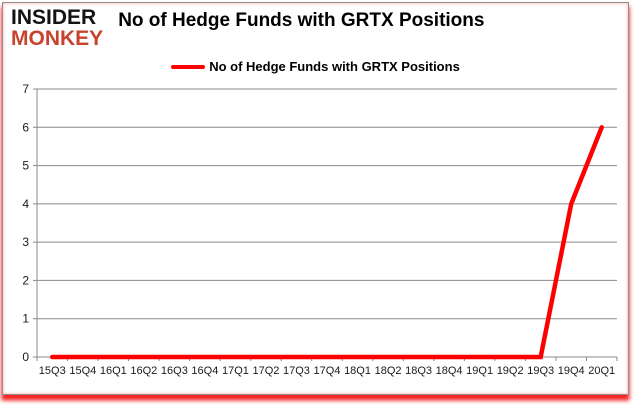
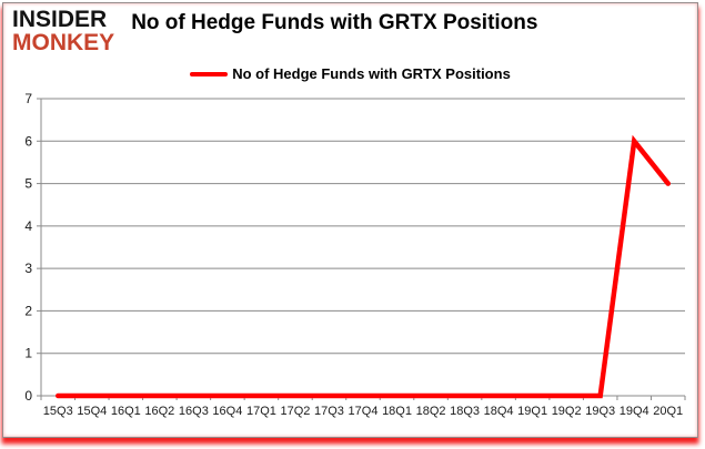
19Q4: 4 -> 6
20Q1: 6 -> 5
